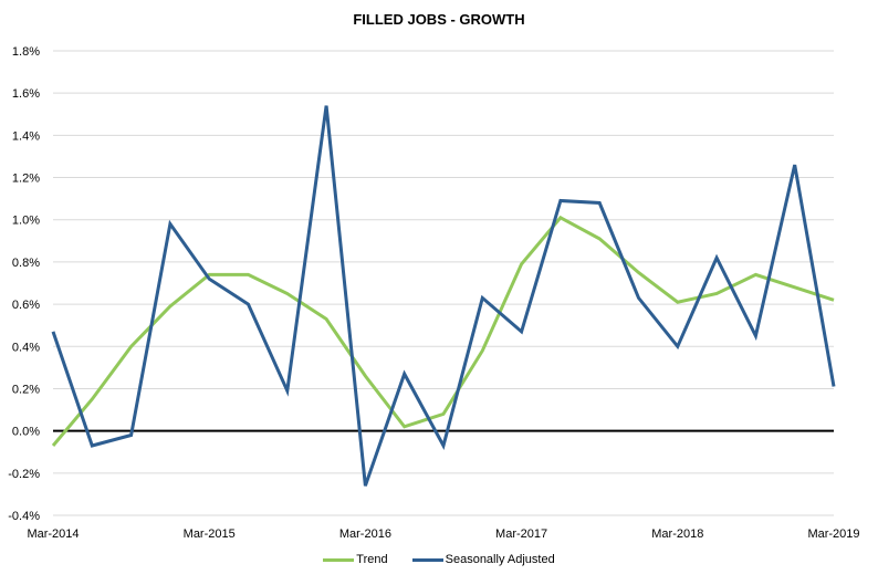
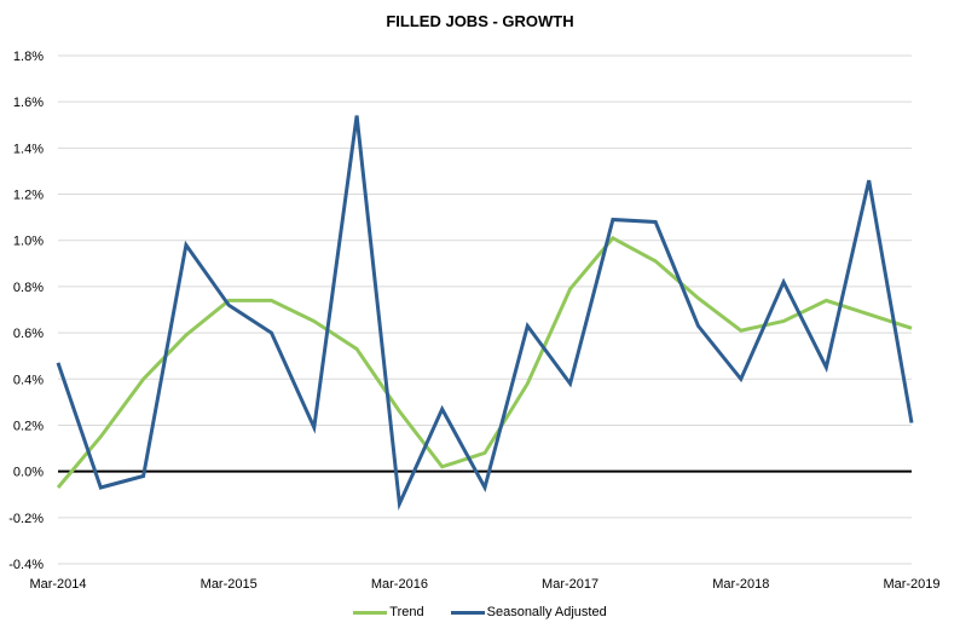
Seasonally Adjusted/Mar-2016: -0.26% -> -0.14%
Seasonally Adjusted/Mar-2017: 0.47% -> 0.38%
